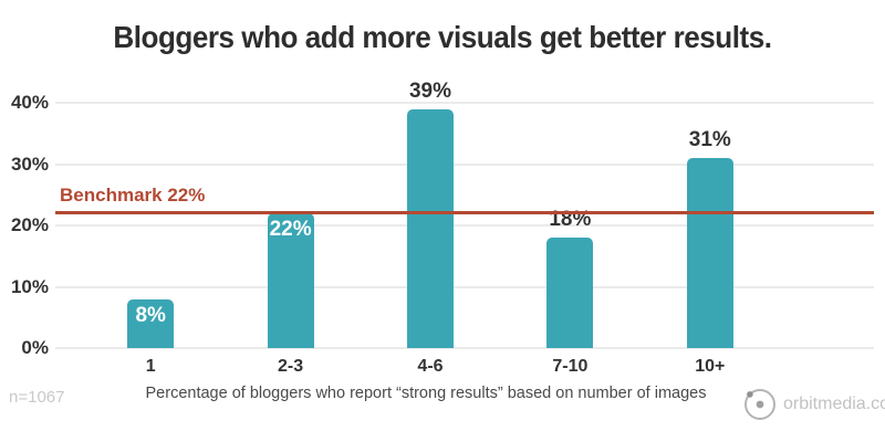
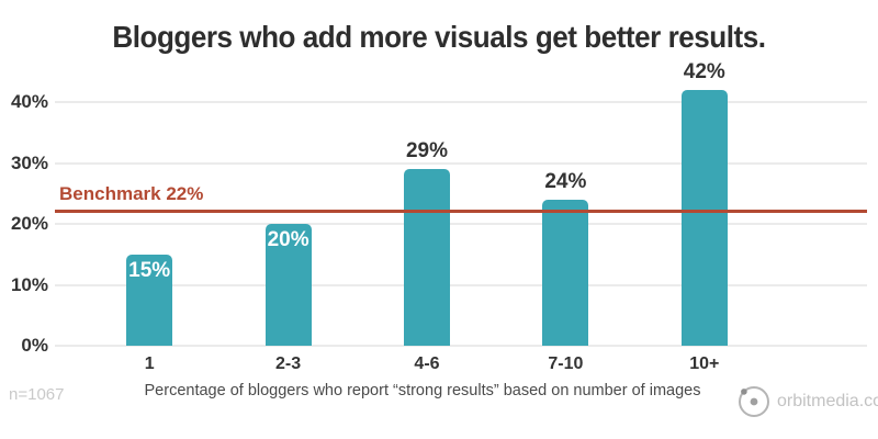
1: 8% -> 15%
2-3: 22% -> 20%
4-6: 39% -> 29%
7-10: 18% -> 24%
10+: 31% -> 42%
